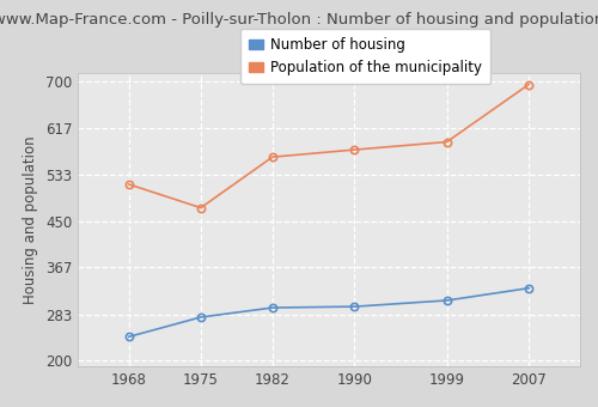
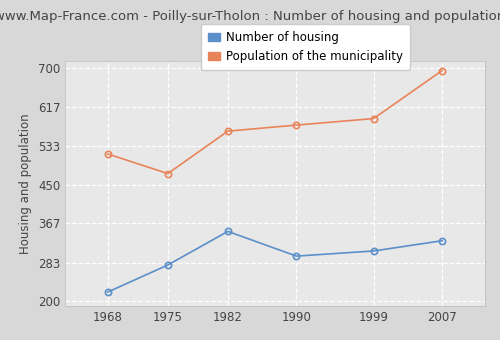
Number of housing/1968: 243 -> 220
Number of housing/1982: 295 -> 350
